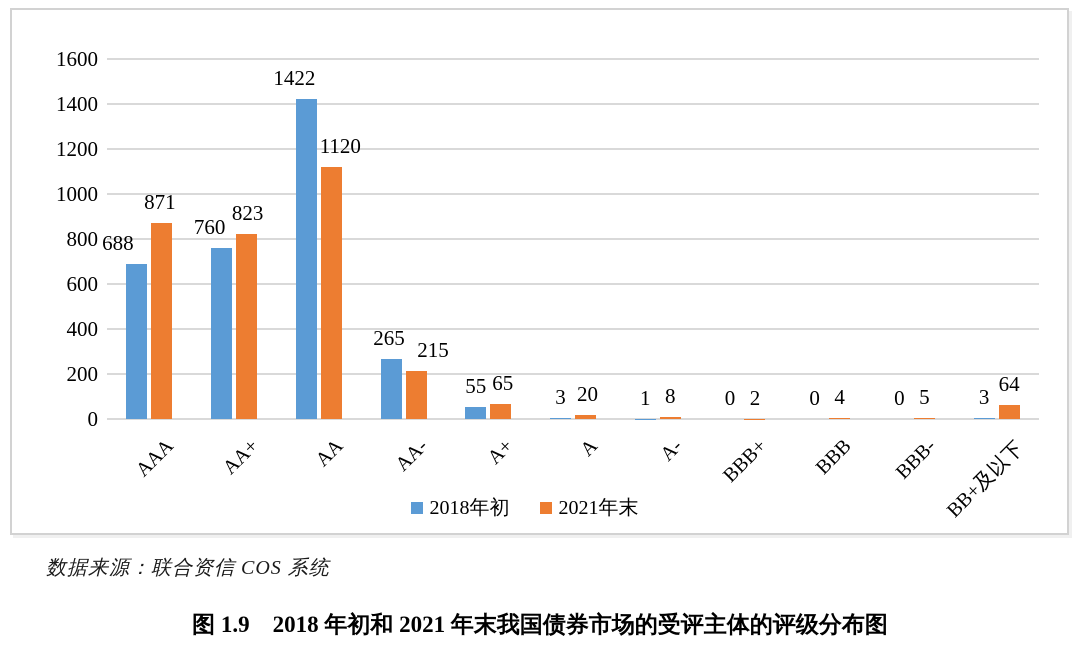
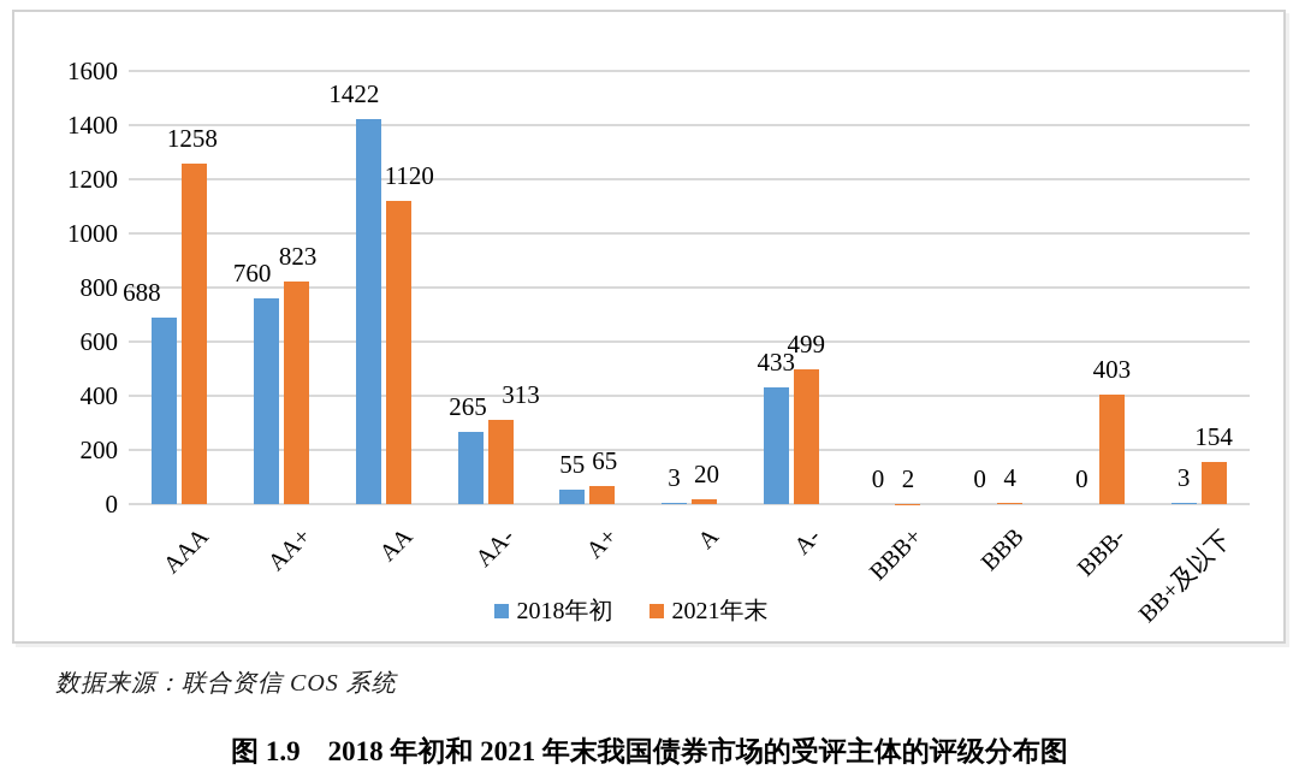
2021年末/AAA: 871 -> 1258
2021年末/AA-: 215 -> 313
2018年初/A-: 1 -> 433
2021年末/A-: 8 -> 499
2021年末/BBB-: 5 -> 403
2021年末/BB+及以下: 64 -> 154
